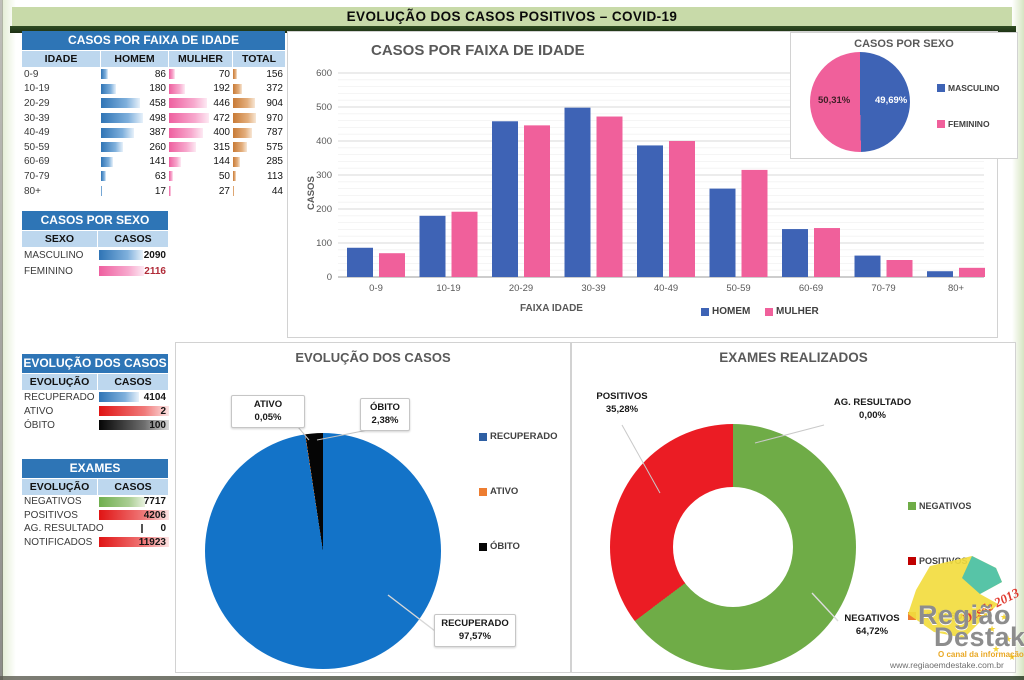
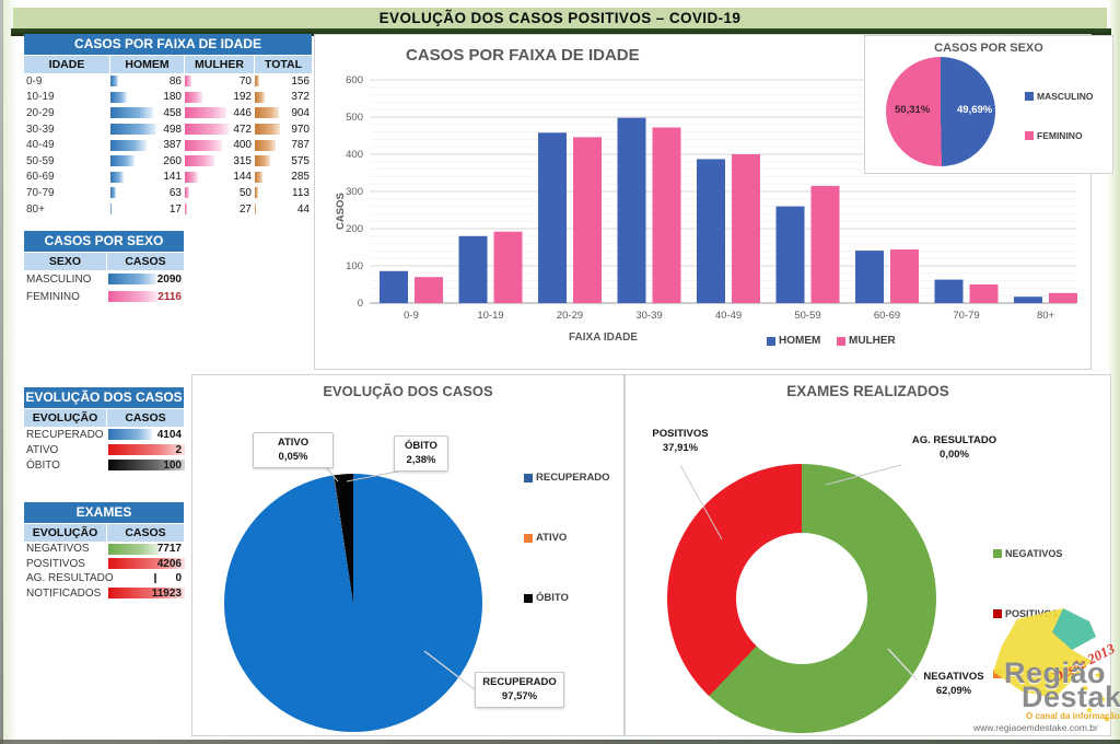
EXAMES REALIZADOS/NEGATIVOS: 64,72% -> 62,09%
EXAMES REALIZADOS/POSITIVOS: 35,28% -> 37,91%
